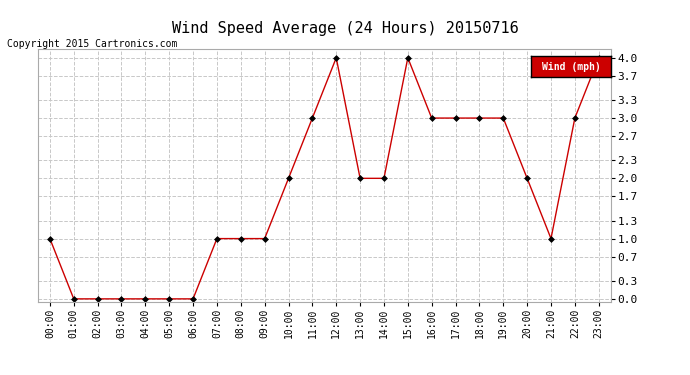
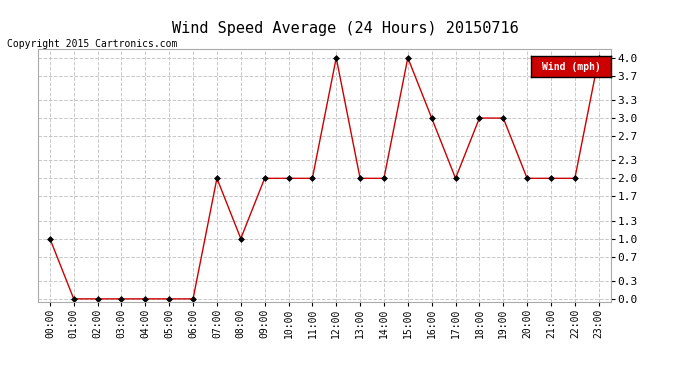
07:00: 1 -> 2
09:00: 1 -> 2
11:00: 3 -> 2
17:00: 3 -> 2
21:00: 1 -> 2
22:00: 3 -> 2
